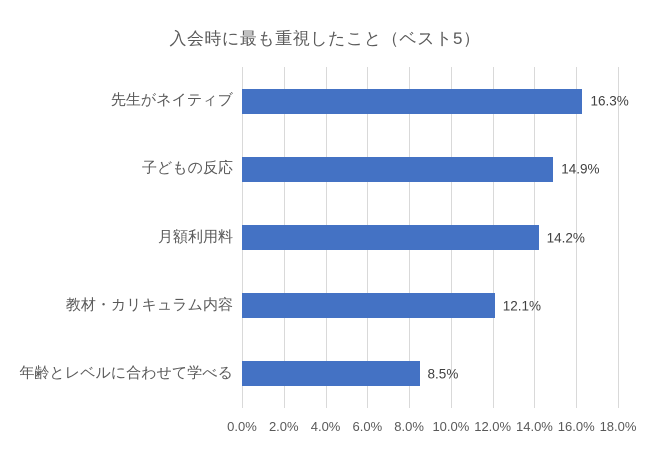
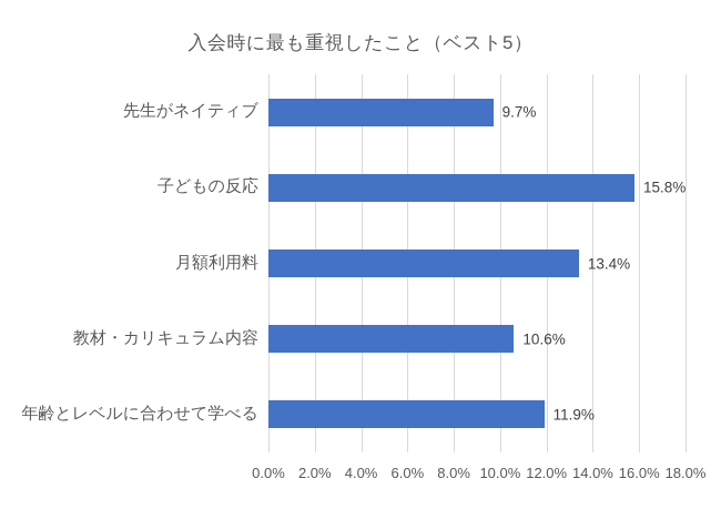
先生がネイティブ: 16.3% -> 9.7%
子どもの反応: 14.9% -> 15.8%
月額利用料: 14.2% -> 13.4%
教材・カリキュラム内容: 12.1% -> 10.6%
年齢とレベルに合わせて学べる: 8.5% -> 11.9%
